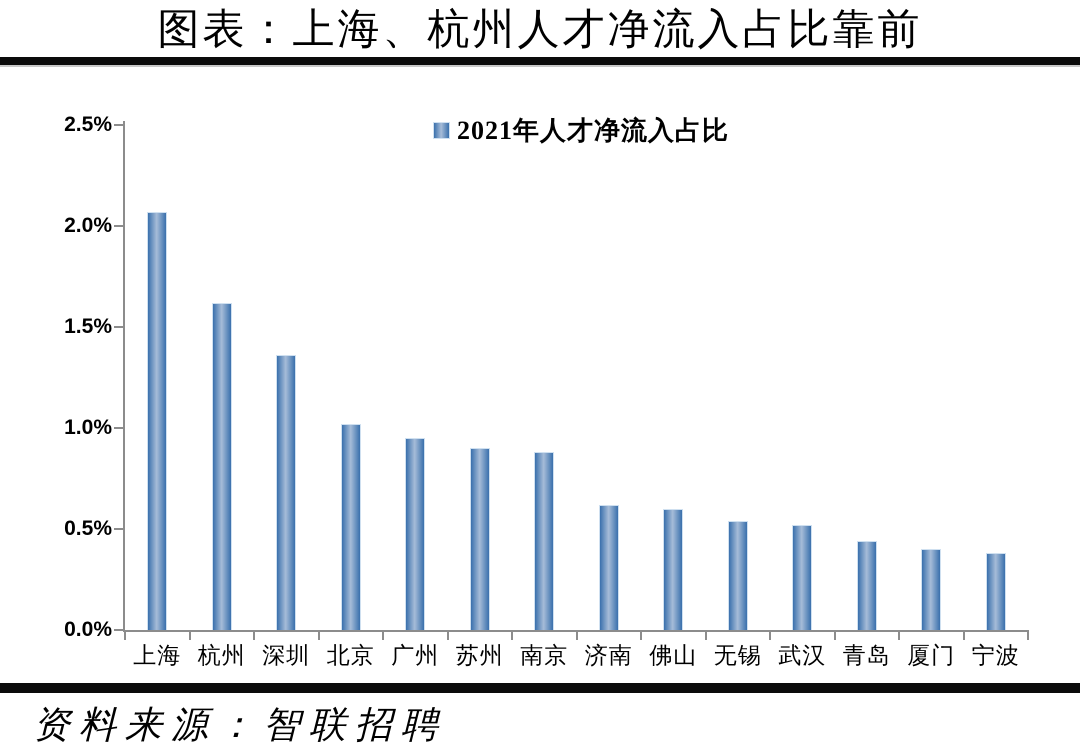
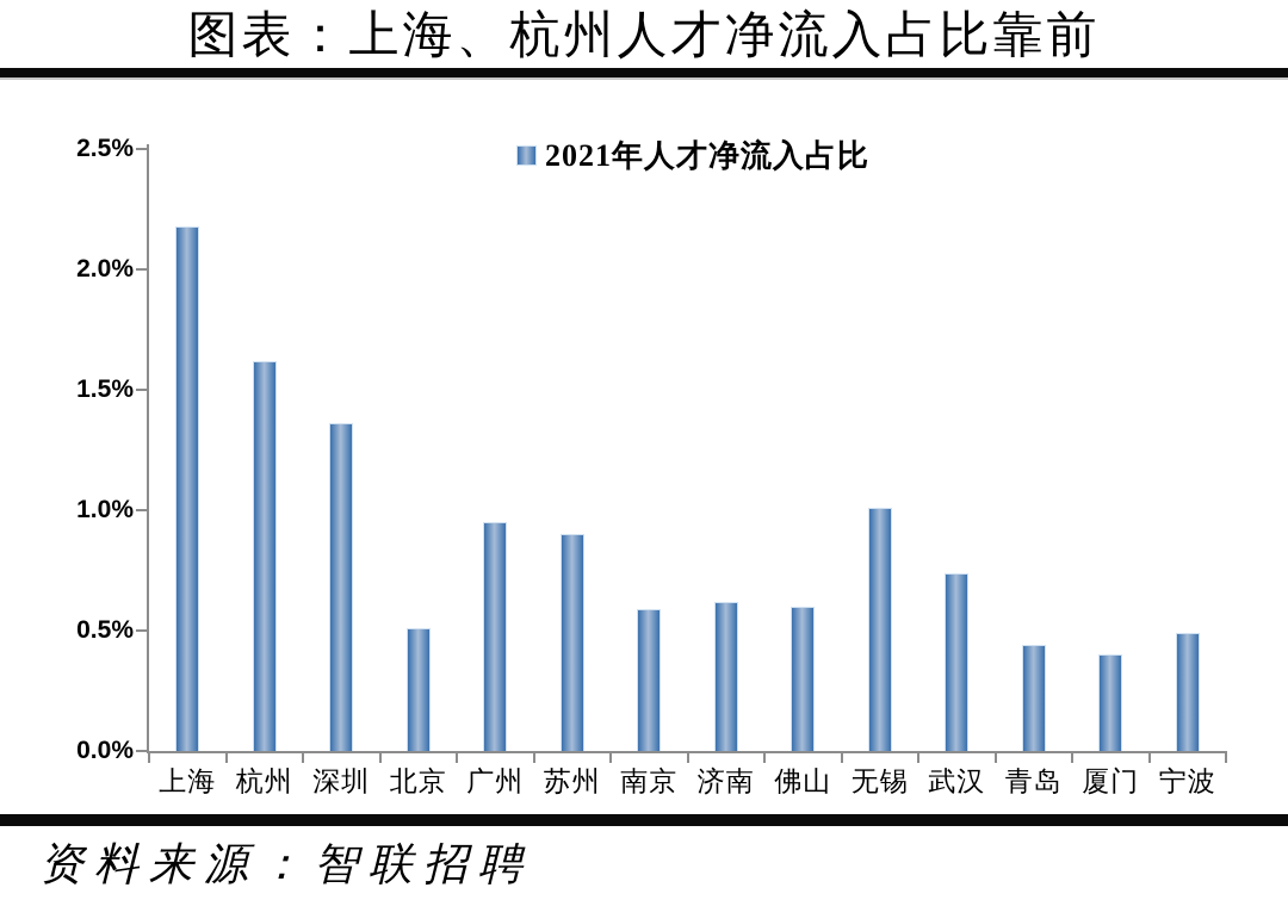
上海: 2.07% -> 2.18%
北京: 1.02% -> 0.51%
南京: 0.88% -> 0.59%
无锡: 0.54% -> 1.01%
武汉: 0.52% -> 0.74%
宁波: 0.38% -> 0.49%
